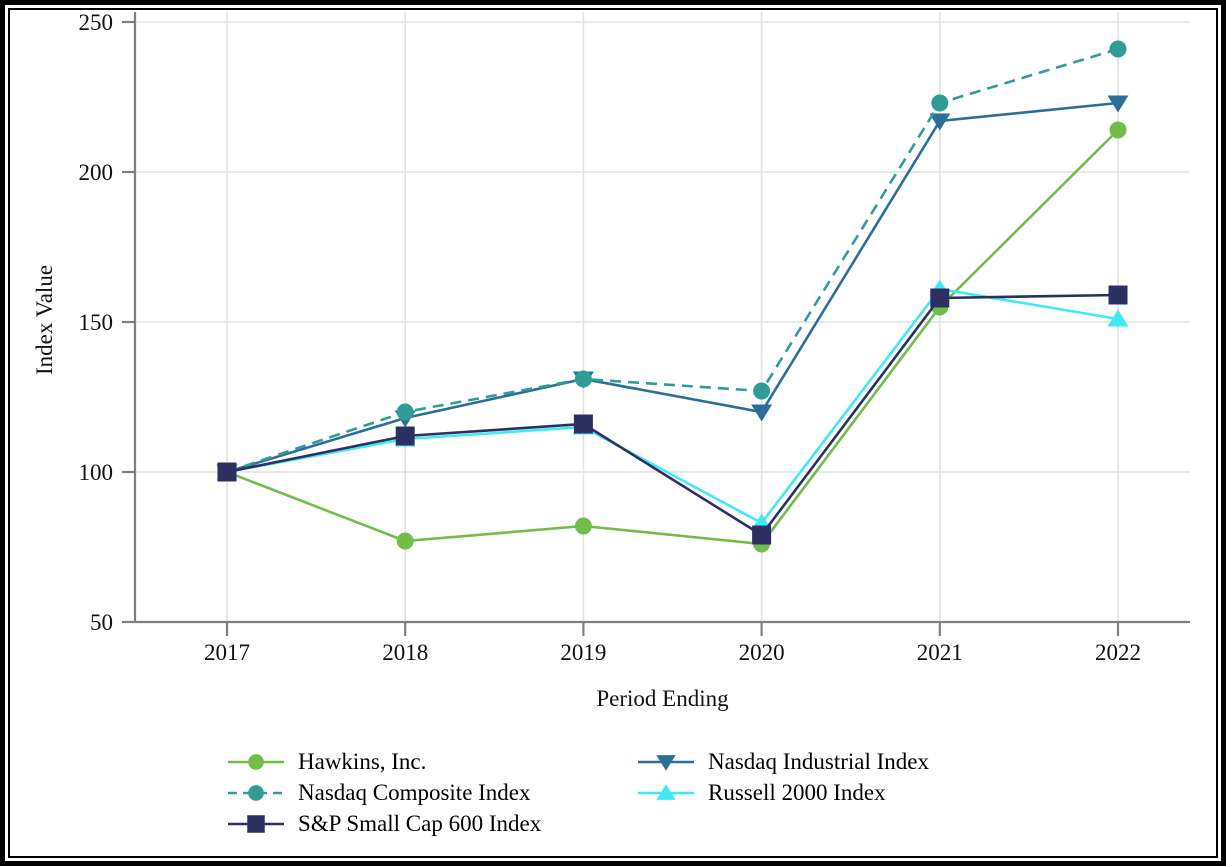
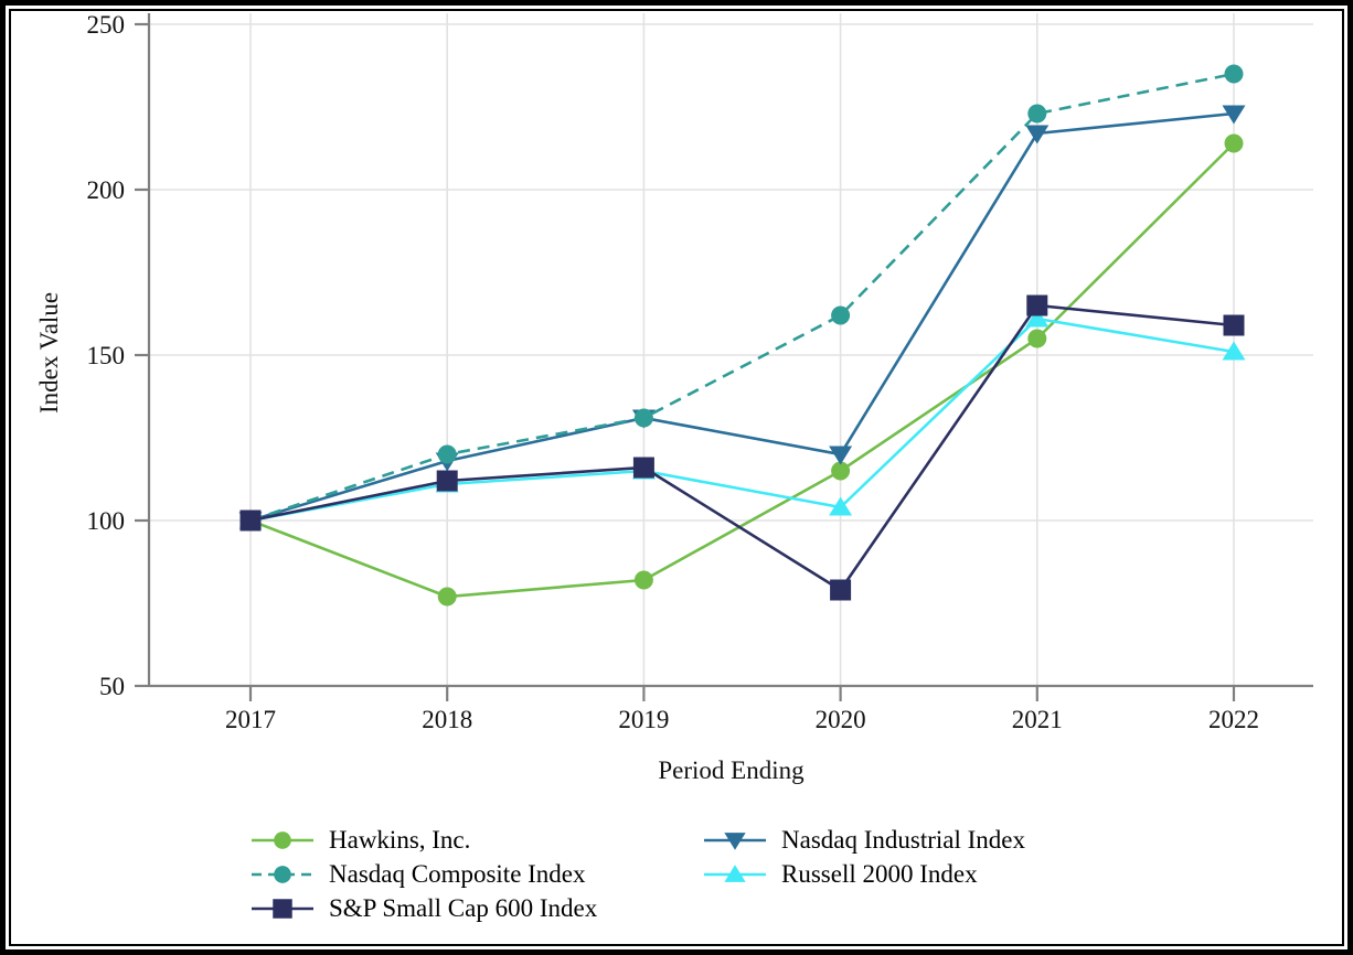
Hawkins, Inc./2020: 76 -> 115
Nasdaq Composite Index/2020: 127 -> 162
Russell 2000 Index/2020: 83 -> 104
S&P Small Cap 600 Index/2021: 158 -> 165
Nasdaq Composite Index/2022: 241 -> 235
